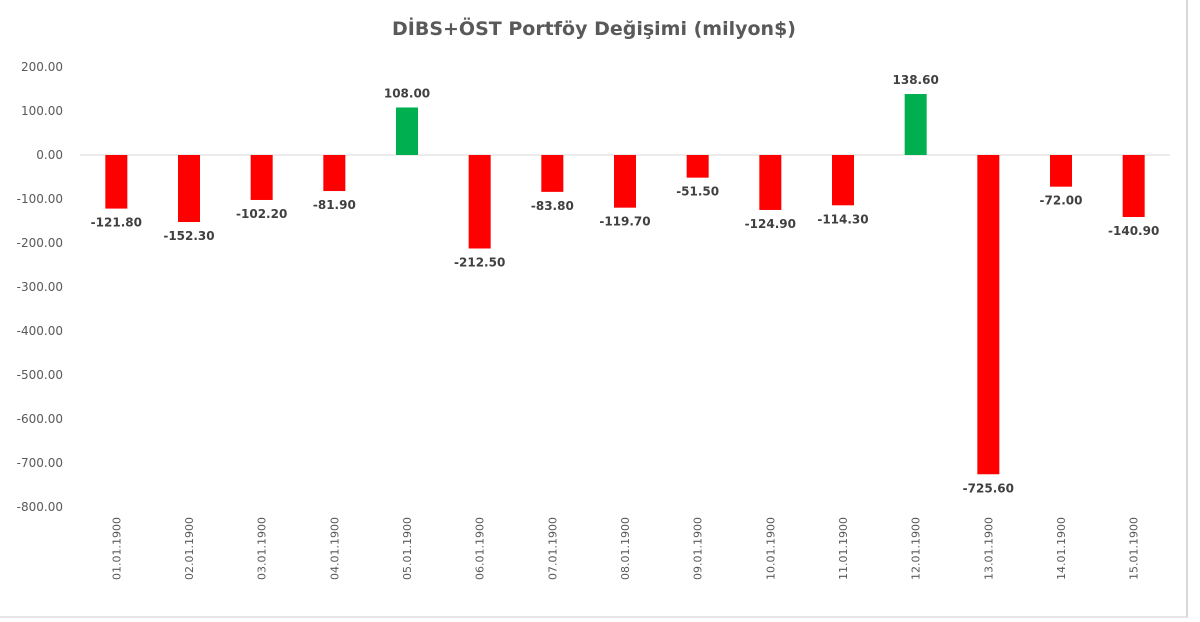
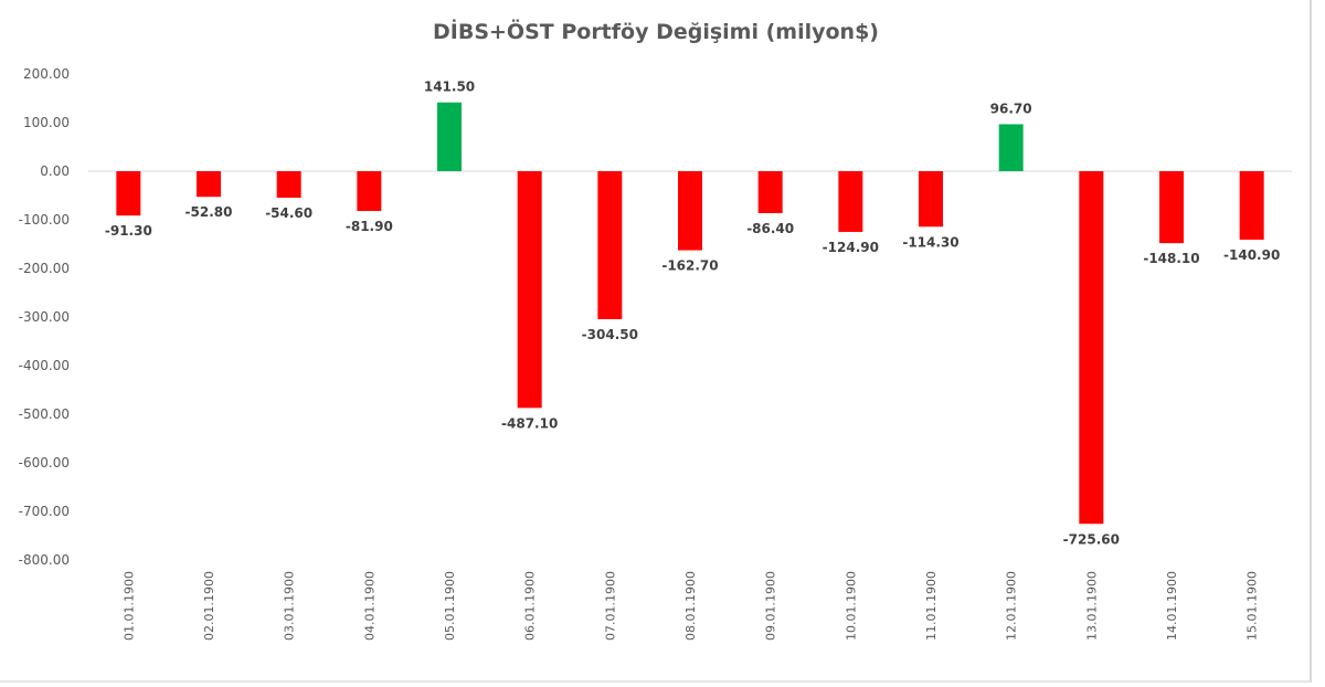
01.01.1900: -121.80 -> -91.30
02.01.1900: -152.30 -> -52.80
03.01.1900: -102.20 -> -54.60
05.01.1900: 108.00 -> 141.50
06.01.1900: -212.50 -> -487.10
07.01.1900: -83.80 -> -304.50
08.01.1900: -119.70 -> -162.70
09.01.1900: -51.50 -> -86.40
12.01.1900: 138.60 -> 96.70
14.01.1900: -72.00 -> -148.10
